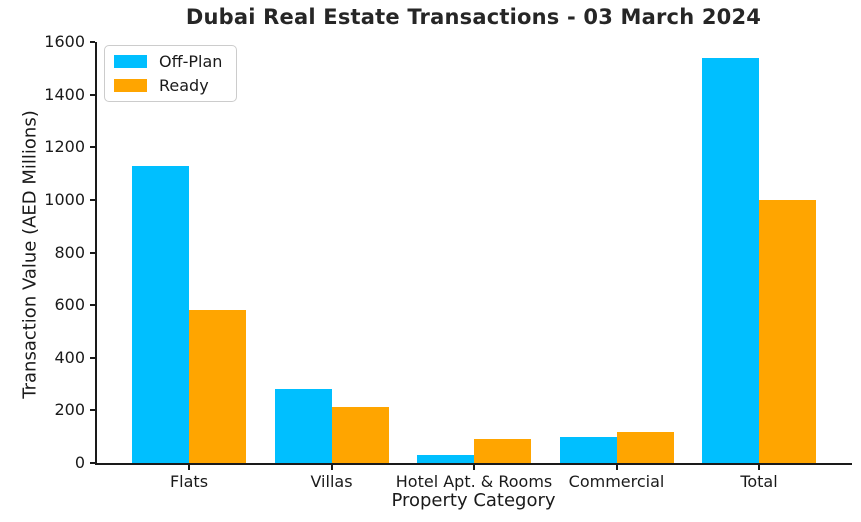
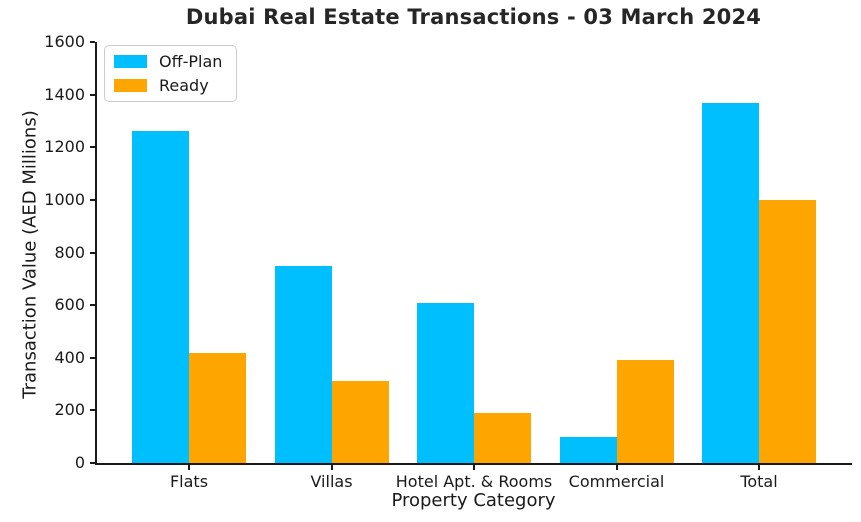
Off-Plan/Flats: 1130 -> 1260
Ready/Flats: 580 -> 420
Off-Plan/Villas: 280 -> 750
Ready/Villas: 210 -> 310
Off-Plan/Hotel Apt. & Rooms: 30 -> 610
Ready/Hotel Apt. & Rooms: 90 -> 190
Ready/Commercial: 120 -> 390
Off-Plan/Total: 1540 -> 1370
